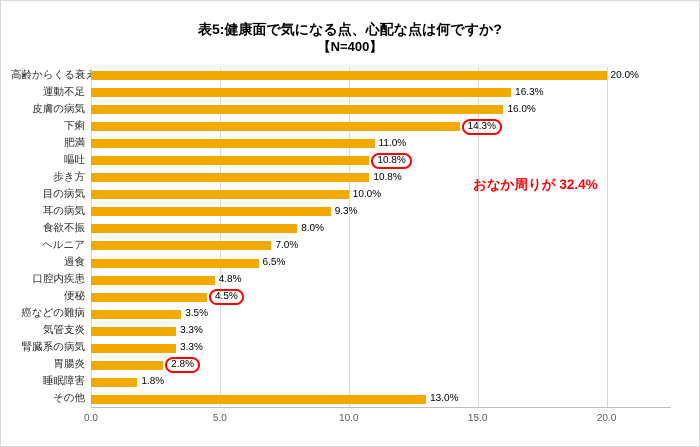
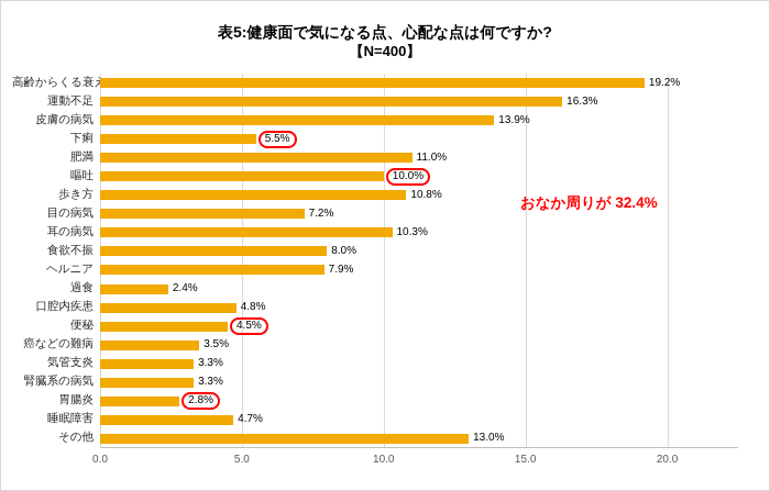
高齢からくる衰え: 20.0% -> 19.2%
皮膚の病気: 16.0% -> 13.9%
下痢: 14.3% -> 5.5%
嘔吐: 10.8% -> 10.0%
目の病気: 10.0% -> 7.2%
耳の病気: 9.3% -> 10.3%
ヘルニア: 7.0% -> 7.9%
過食: 6.5% -> 2.4%
睡眠障害: 1.8% -> 4.7%
